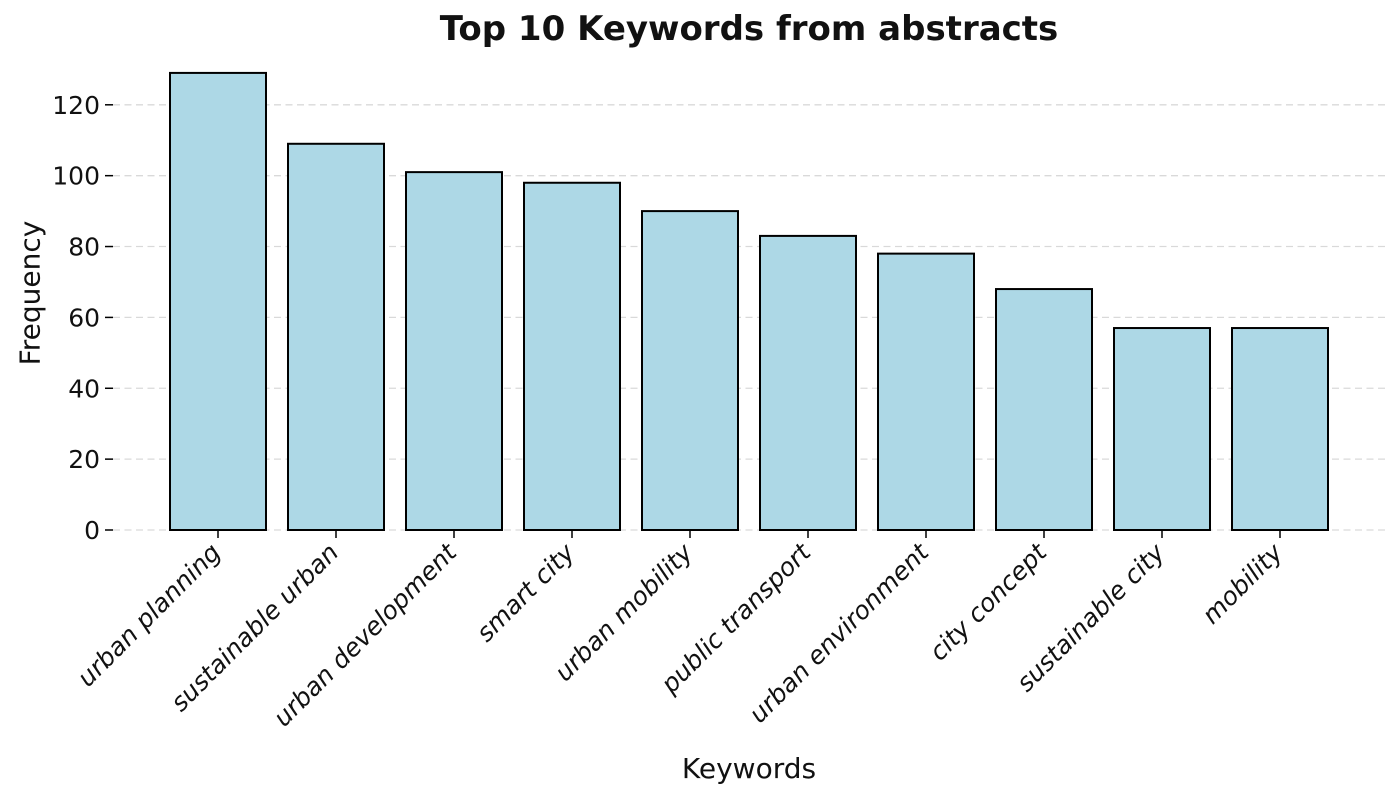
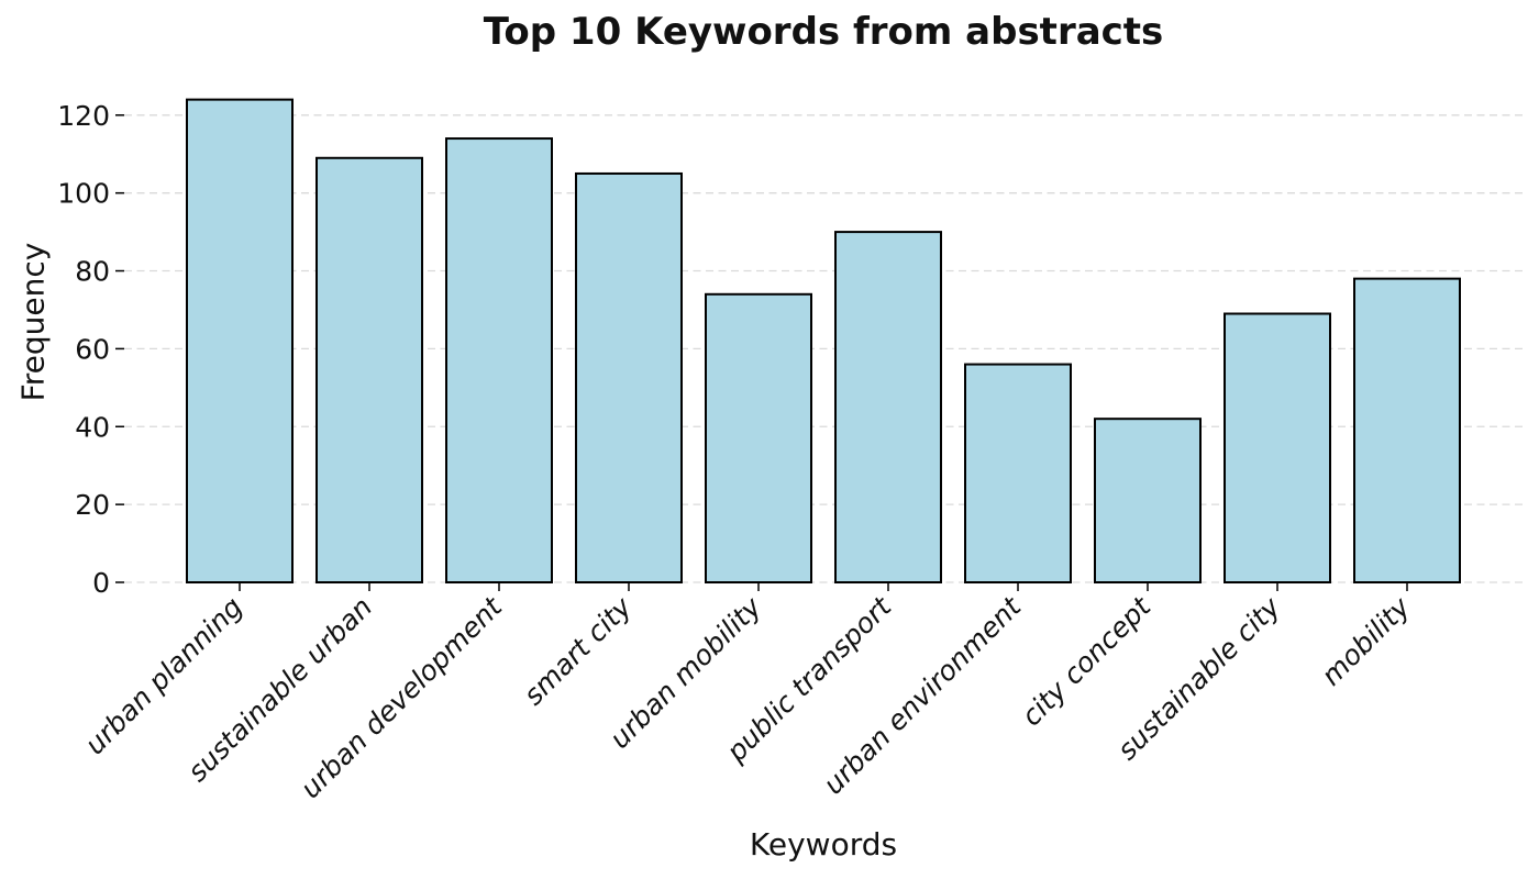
urban planning: 129 -> 124
urban development: 101 -> 114
smart city: 98 -> 105
urban mobility: 90 -> 74
public transport: 83 -> 90
urban environment: 78 -> 56
city concept: 68 -> 42
sustainable city: 57 -> 69
mobility: 57 -> 78
